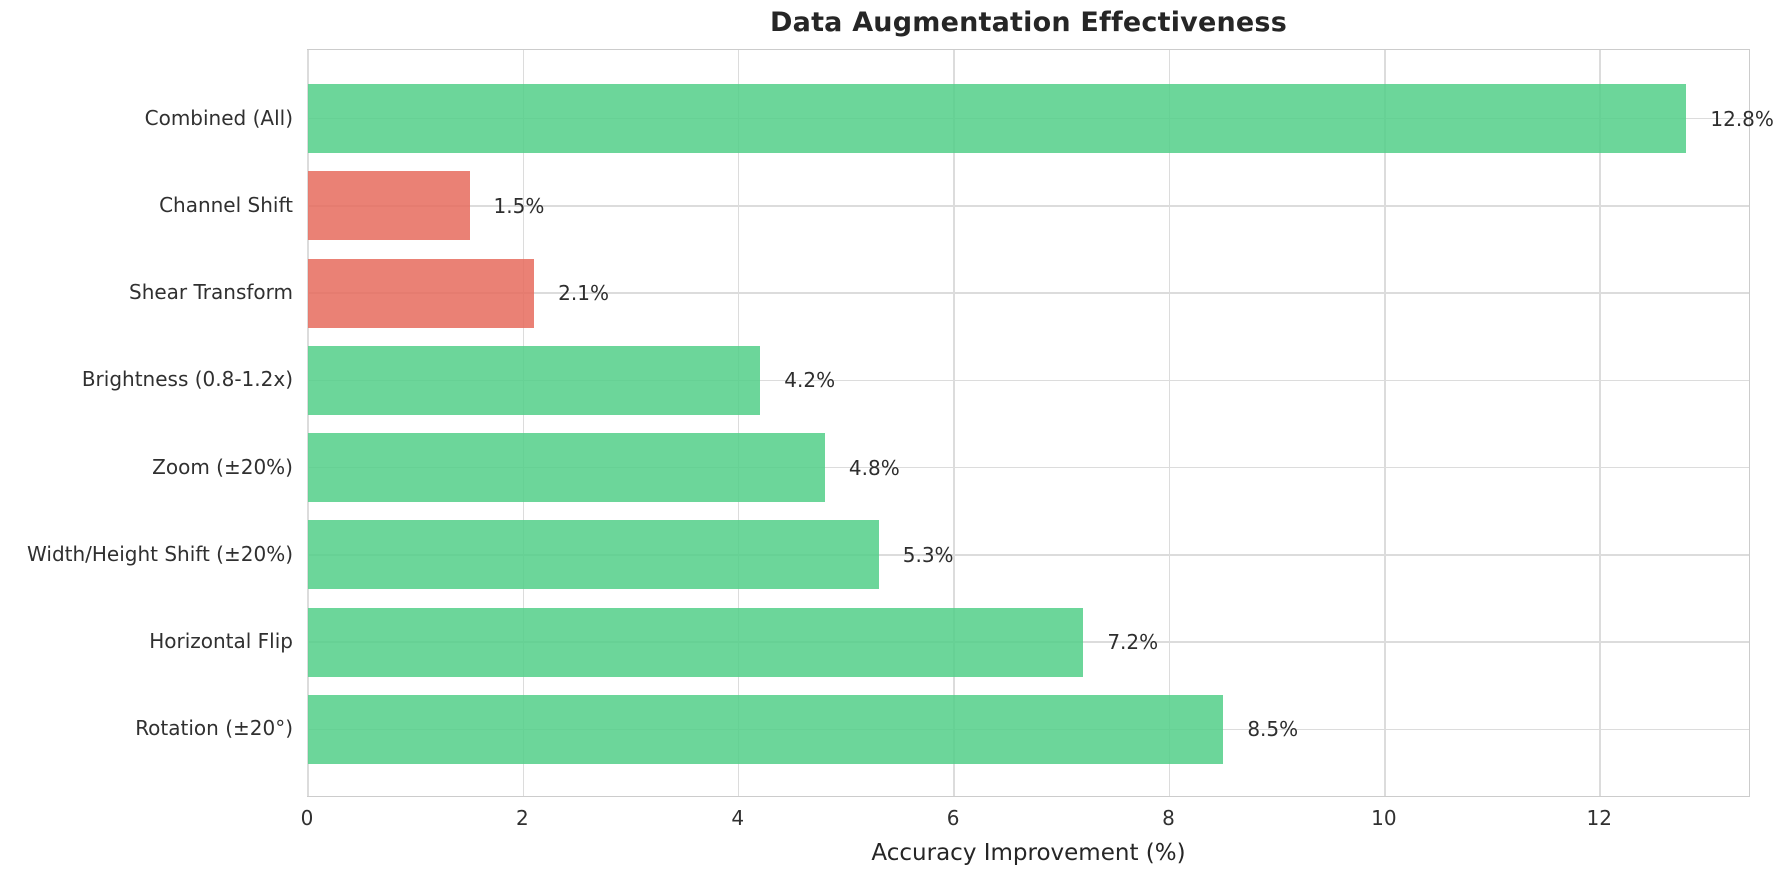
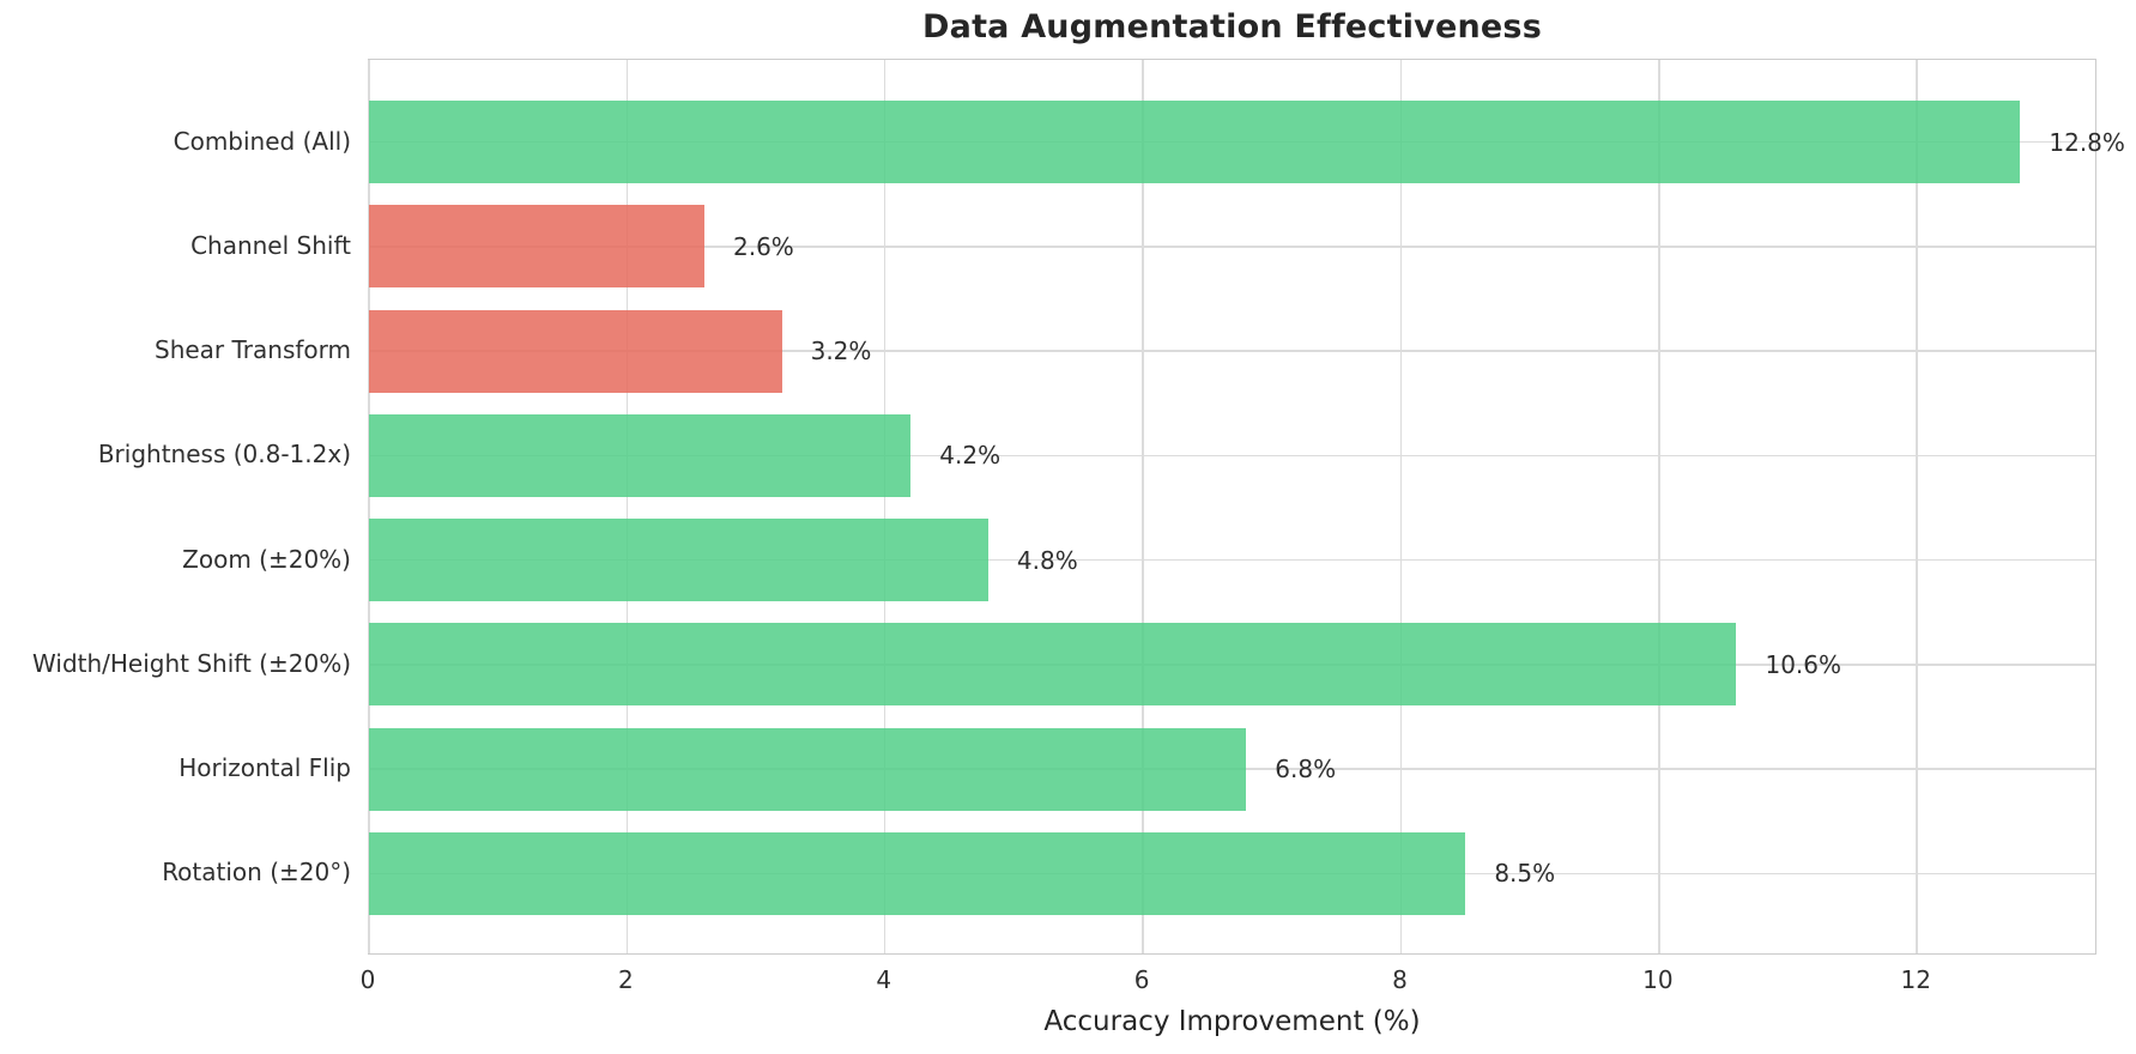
Channel Shift: 1.5% -> 2.6%
Shear Transform: 2.1% -> 3.2%
Width/Height Shift (±20%): 5.3% -> 10.6%
Horizontal Flip: 7.2% -> 6.8%
